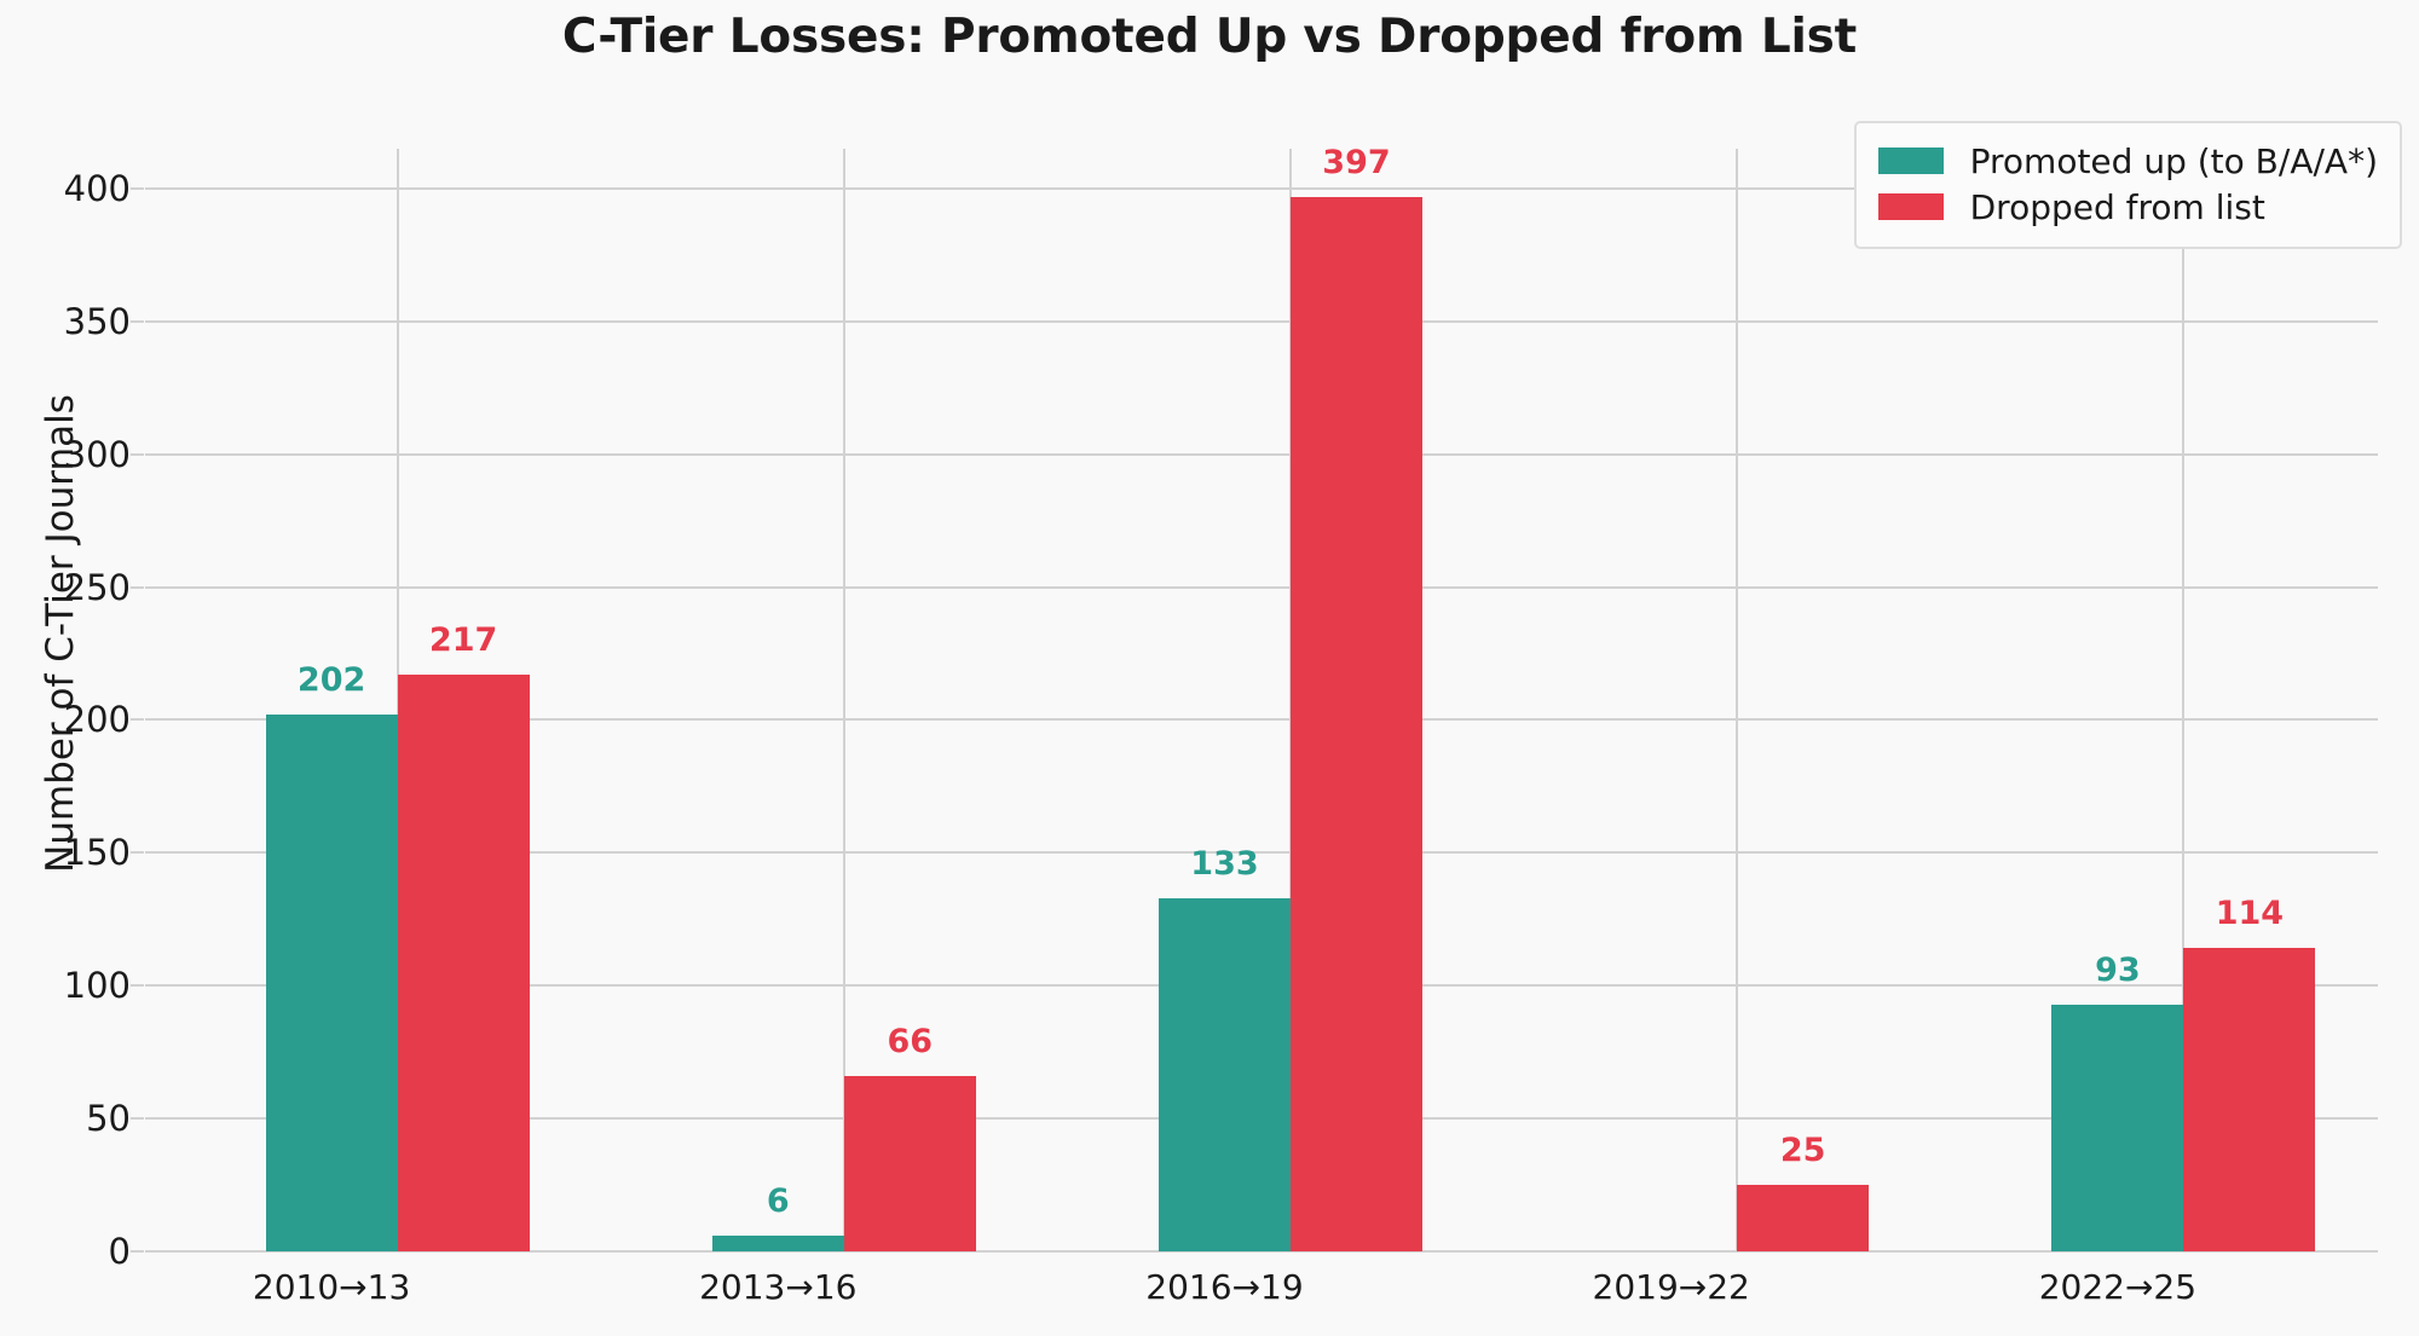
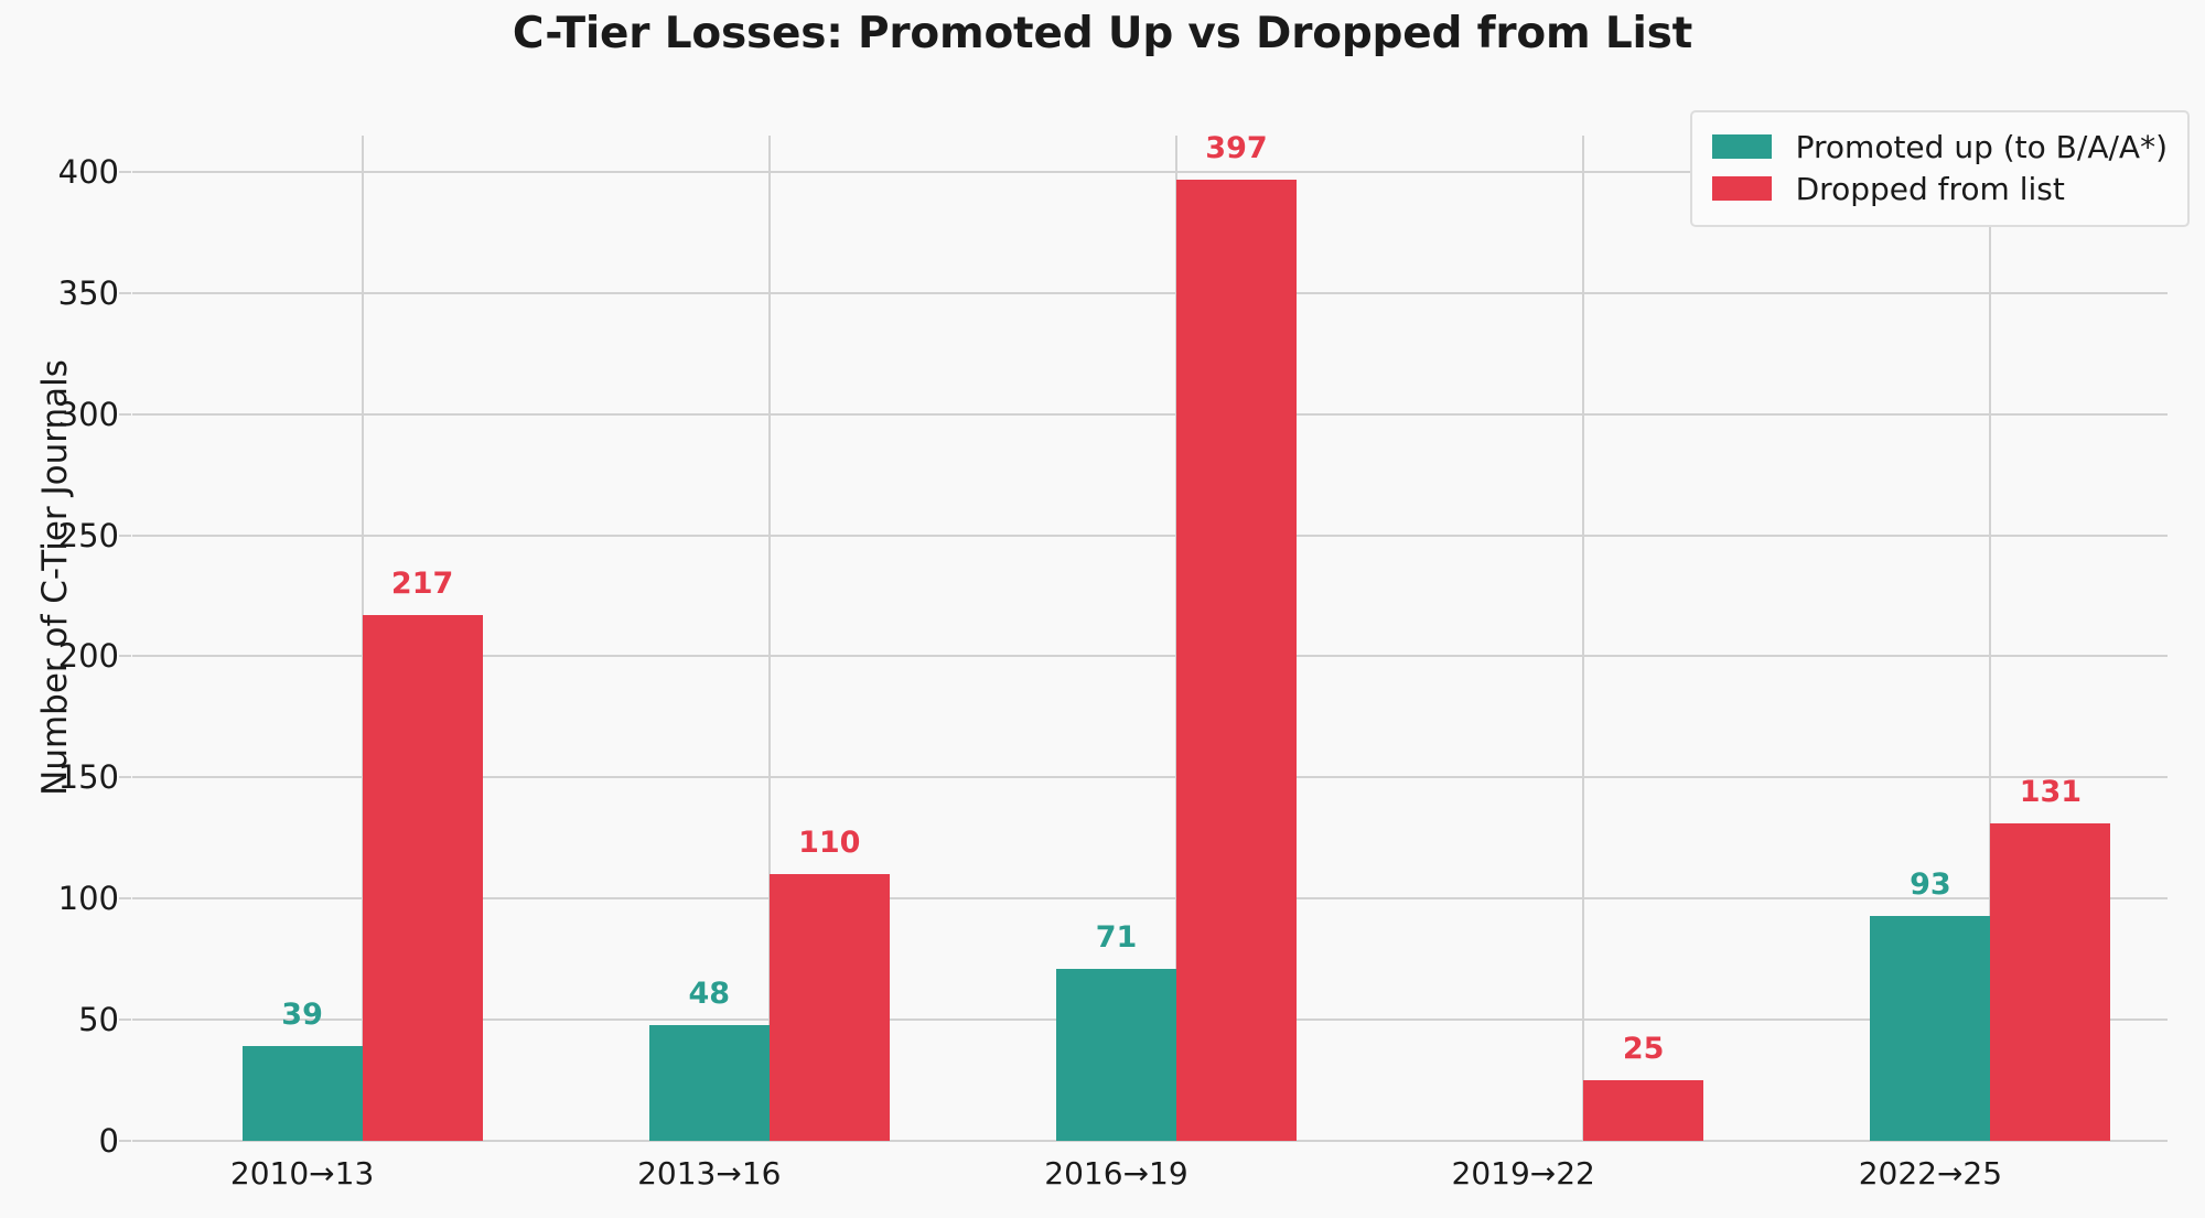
Promoted up (to B/A/A*)/2010→13: 202 -> 39
Promoted up (to B/A/A*)/2013→16: 6 -> 48
Dropped from list/2013→16: 66 -> 110
Promoted up (to B/A/A*)/2016→19: 133 -> 71
Dropped from list/2022→25: 114 -> 131
